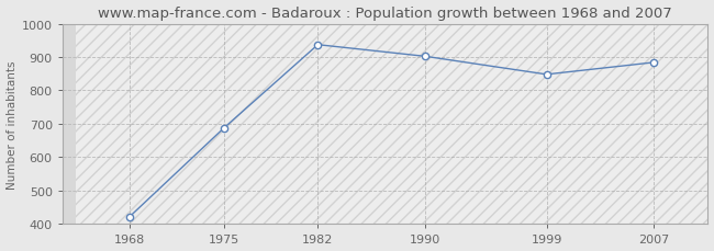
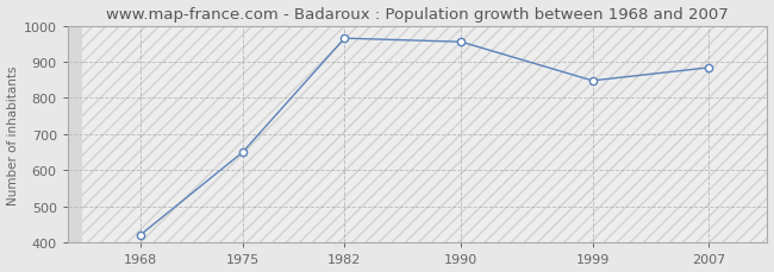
1975: 687 -> 650
1982: 937 -> 965
1990: 902 -> 955
